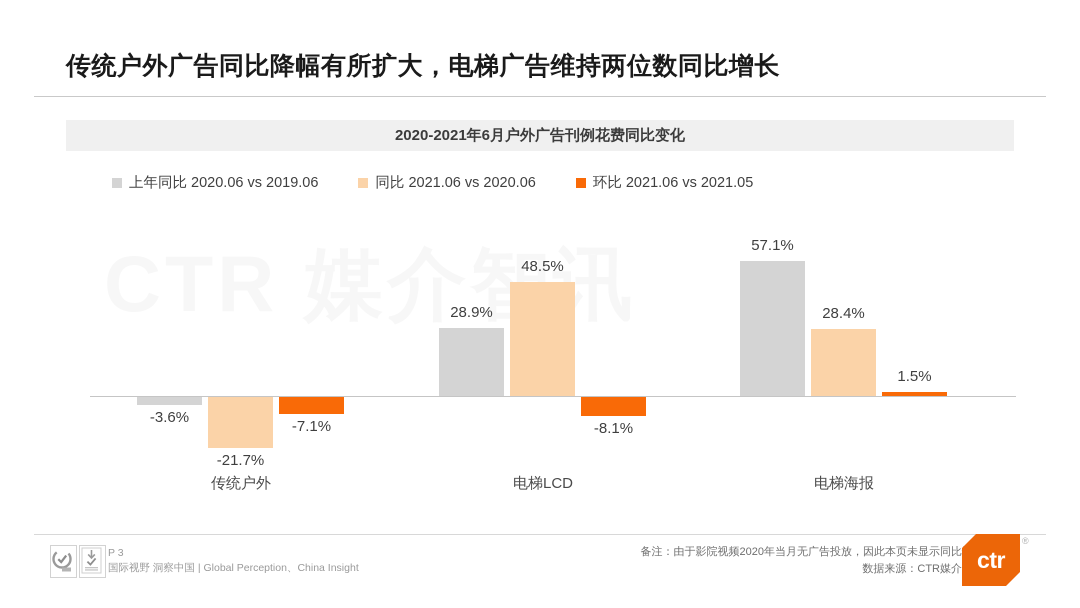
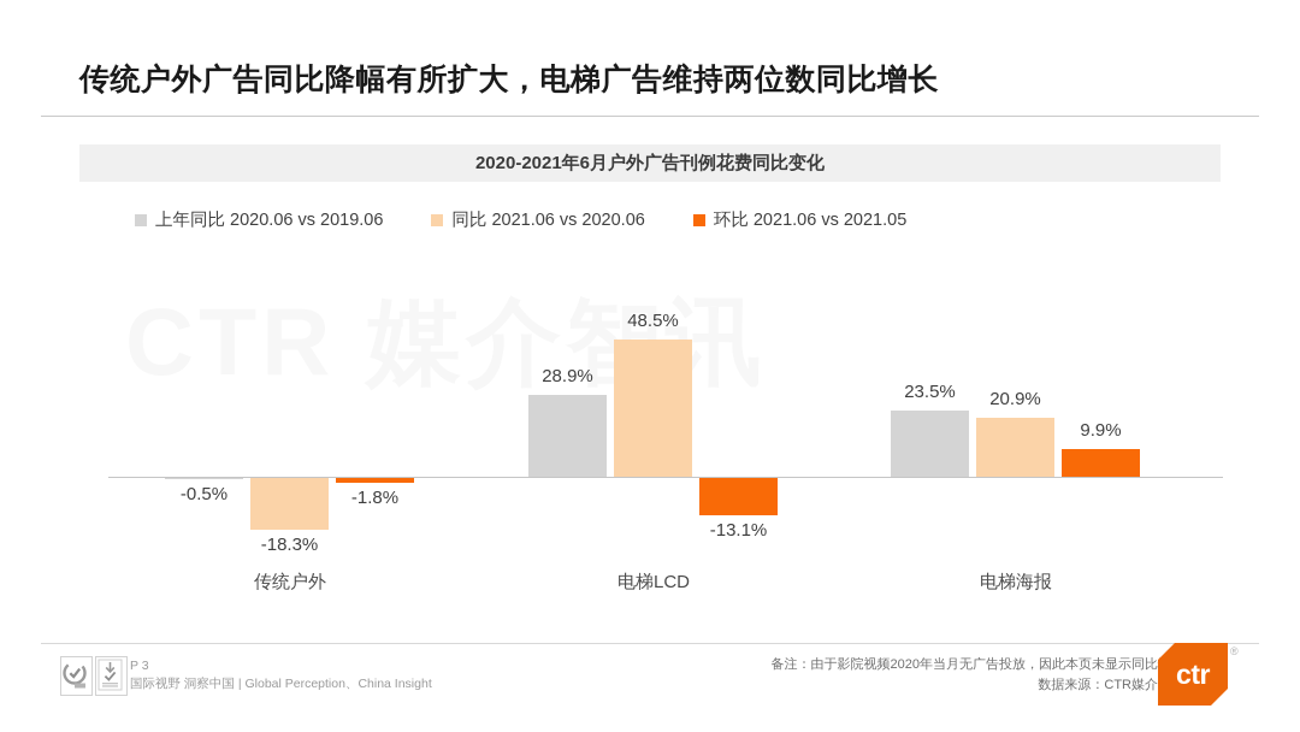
上年同比 2020.06 vs 2019.06/传统户外: -3.6% -> -0.5%
同比 2021.06 vs 2020.06/传统户外: -21.7% -> -18.3%
环比 2021.06 vs 2021.05/传统户外: -7.1% -> -1.8%
环比 2021.06 vs 2021.05/电梯LCD: -8.1% -> -13.1%
上年同比 2020.06 vs 2019.06/电梯海报: 57.1% -> 23.5%
同比 2021.06 vs 2020.06/电梯海报: 28.4% -> 20.9%
环比 2021.06 vs 2021.05/电梯海报: 1.5% -> 9.9%
